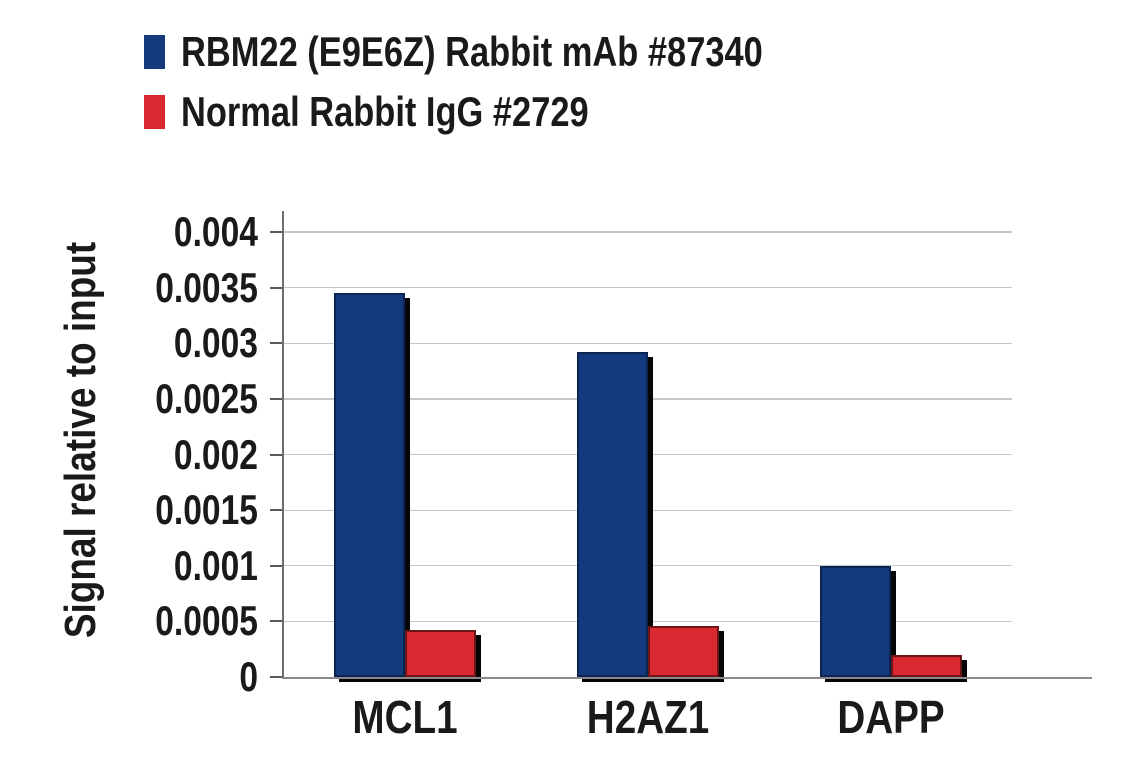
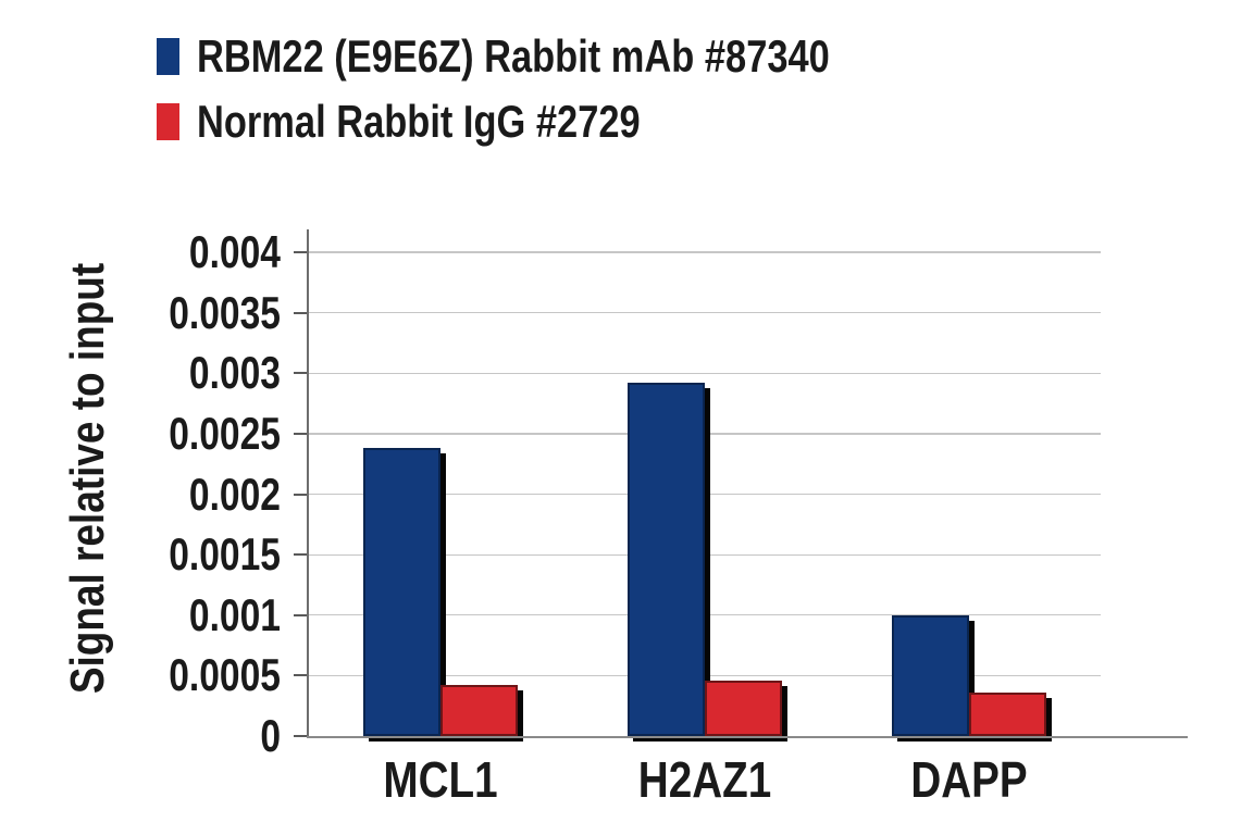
RBM22 (E9E6Z) Rabbit mAb #87340/MCL1: 0.00345 -> 0.00238
Normal Rabbit IgG #2729/DAPP: 0.00020 -> 0.00036
